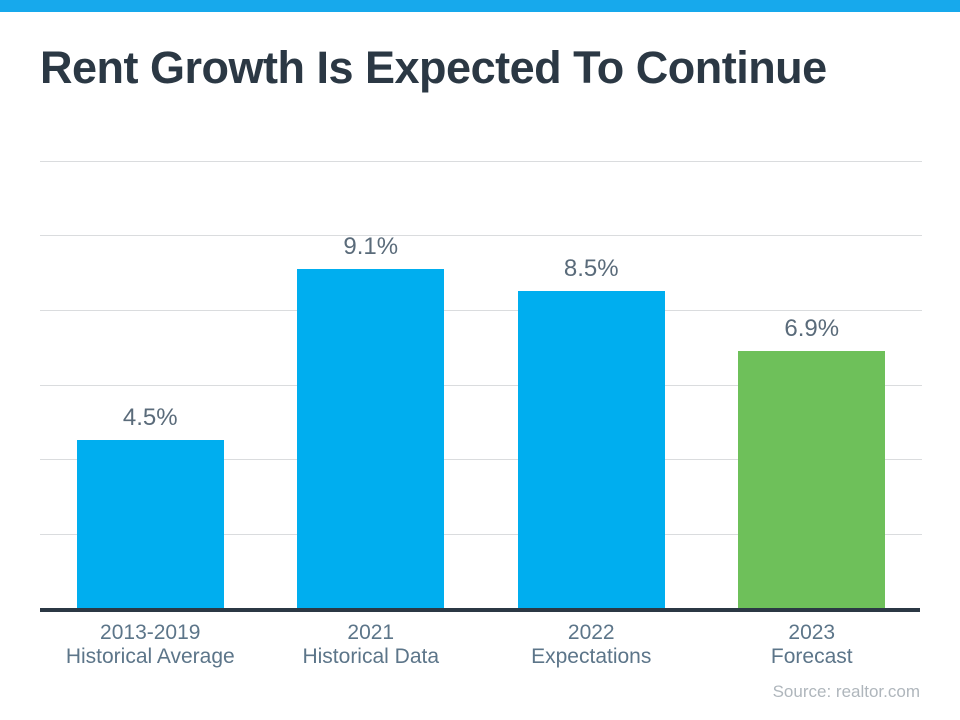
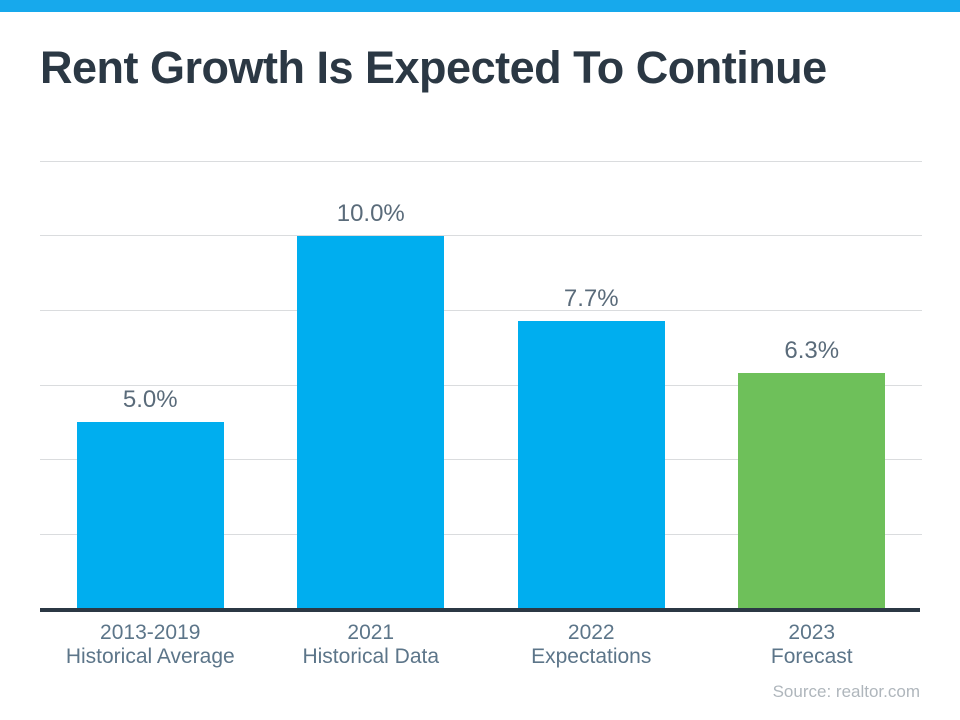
2013-2019 Historical Average: 4.5% -> 5.0%
2021 Historical Data: 9.1% -> 10.0%
2022 Expectations: 8.5% -> 7.7%
2023 Forecast: 6.9% -> 6.3%
